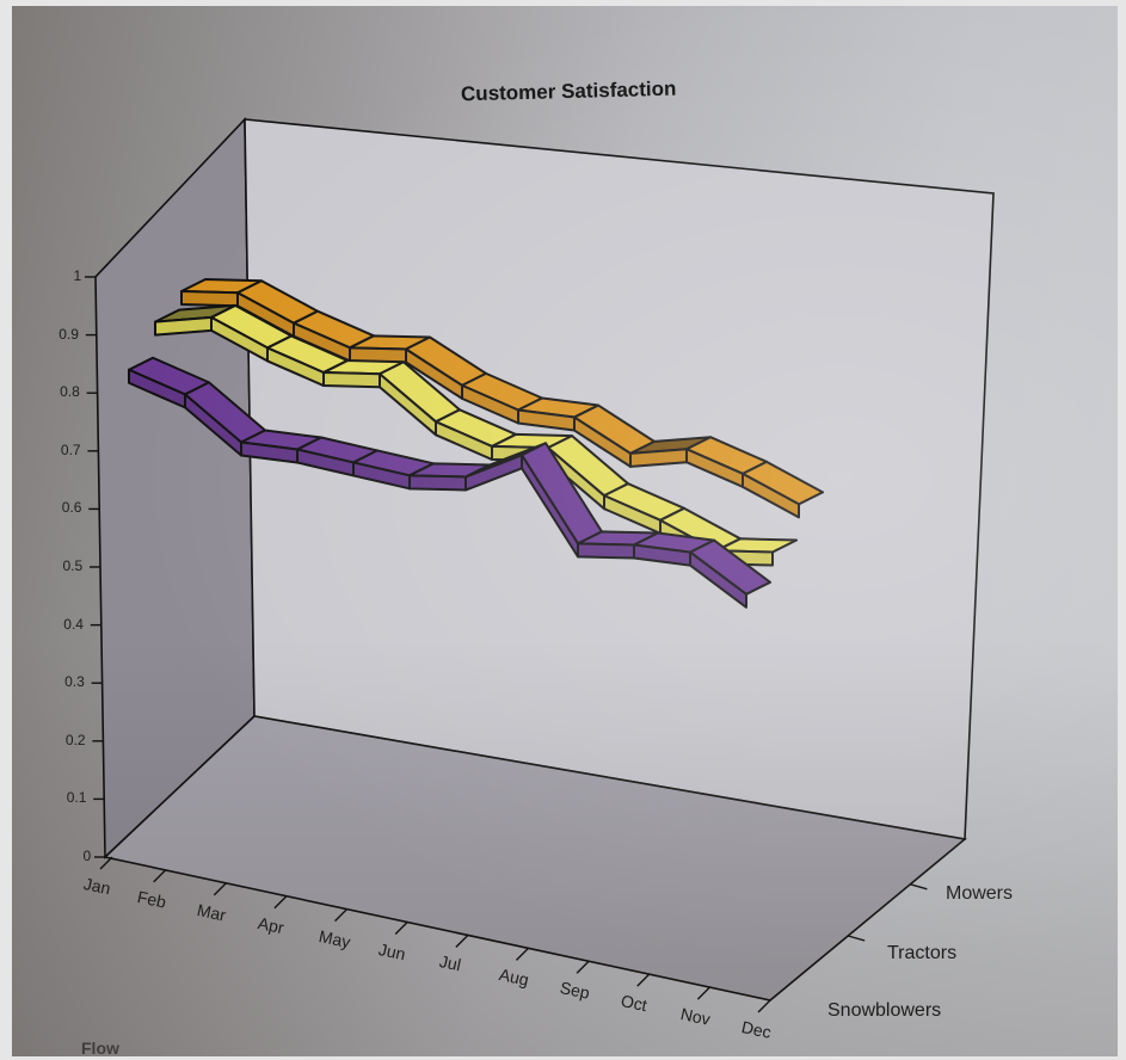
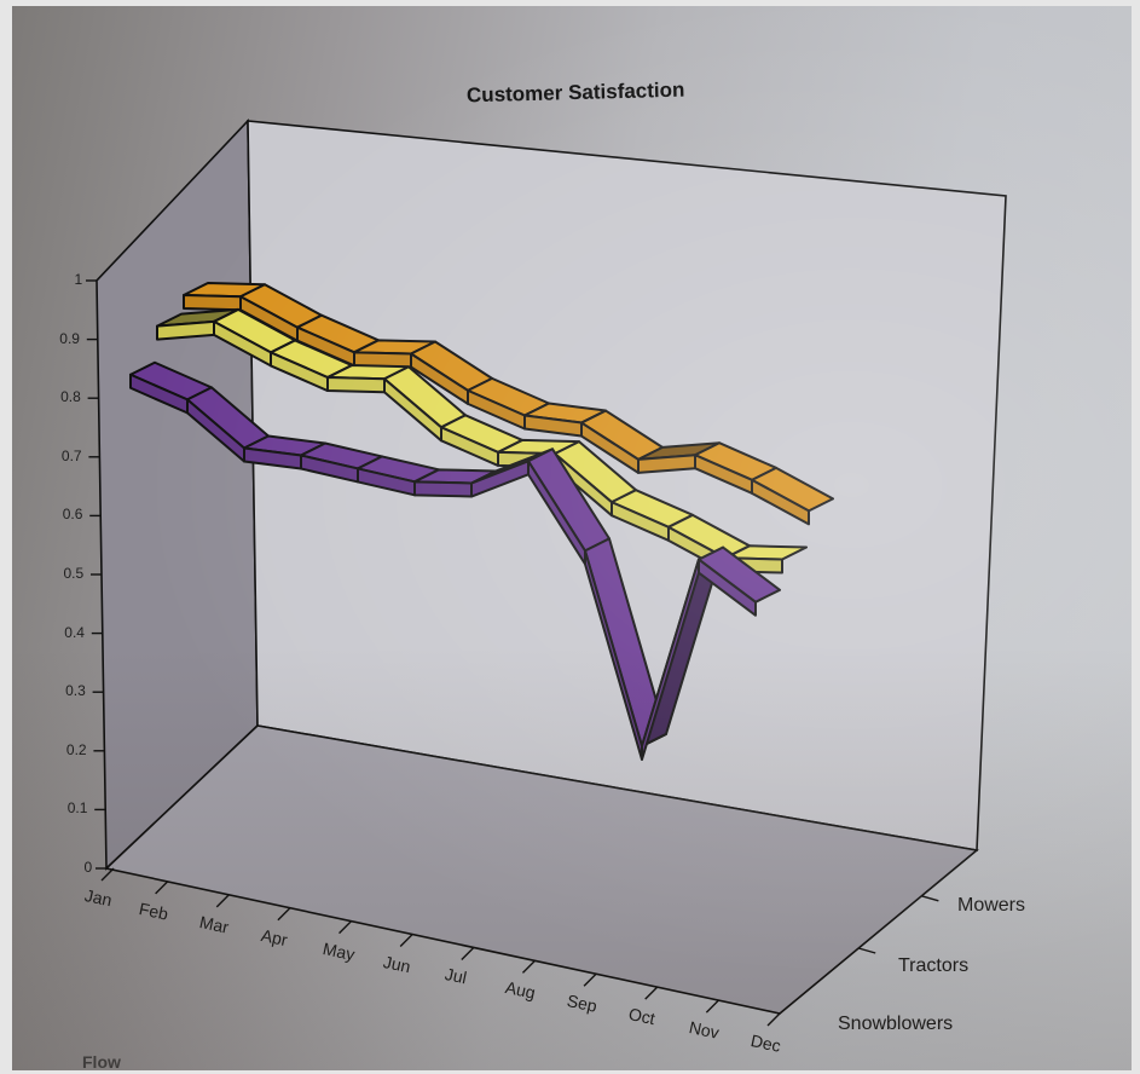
Snowblowers/Oct: 0.74 -> 0.41
